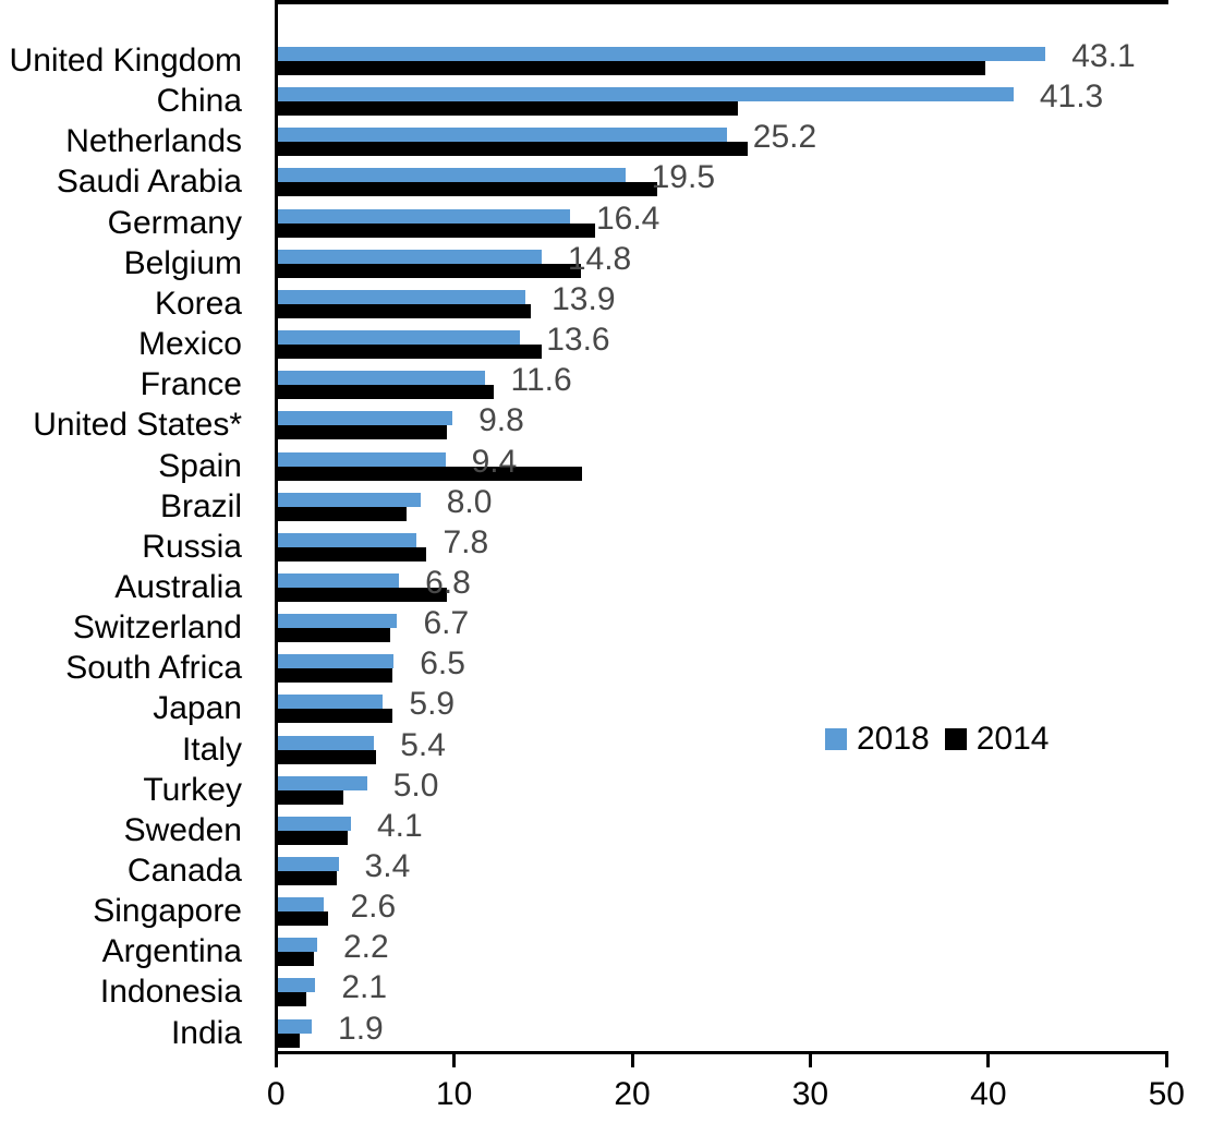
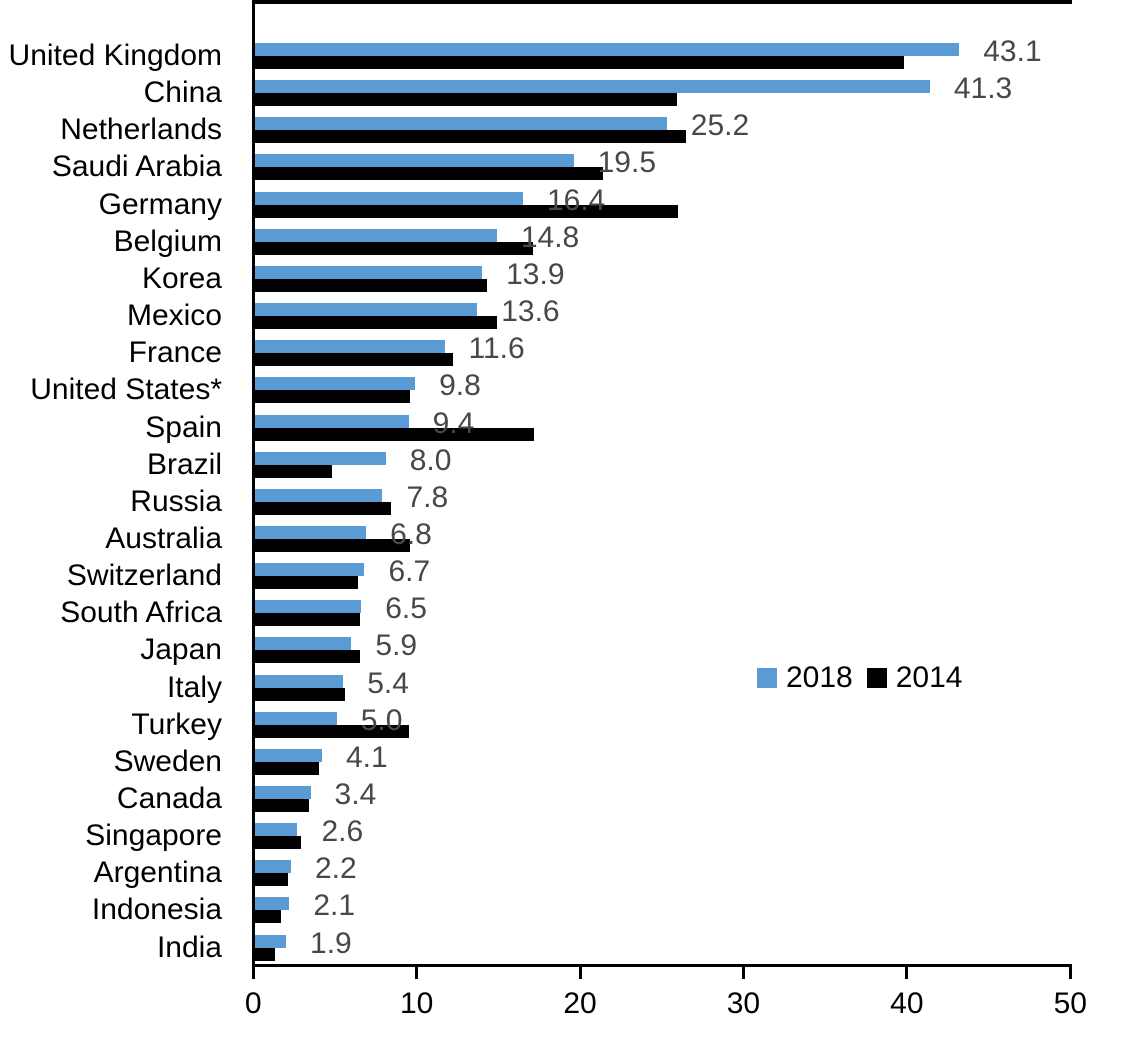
2014/Germany: 17.8 -> 25.9
2014/Brazil: 7.2 -> 4.7
2014/Turkey: 3.7 -> 9.4
